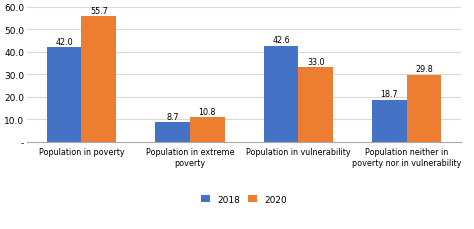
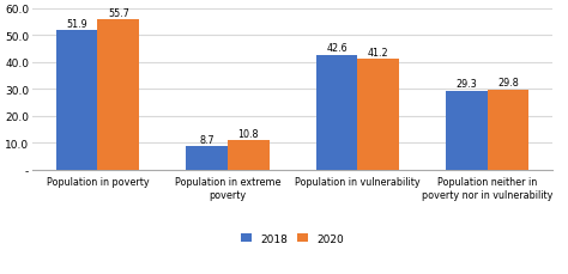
2018/Population in poverty: 42.0 -> 51.9
2020/Population in vulnerability: 33.0 -> 41.2
2018/Population neither in poverty nor in vulnerability: 18.7 -> 29.3
